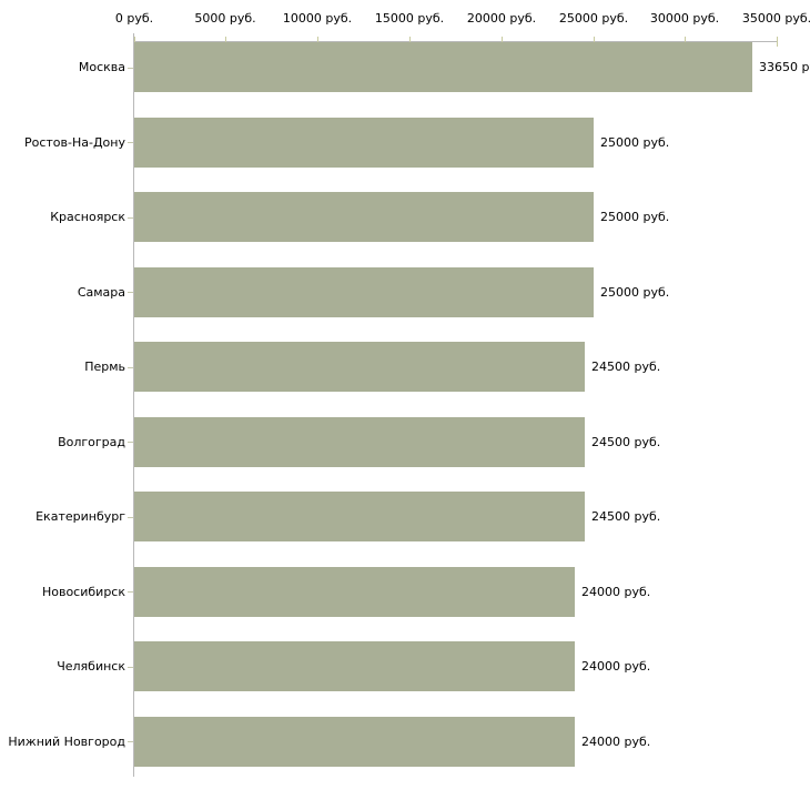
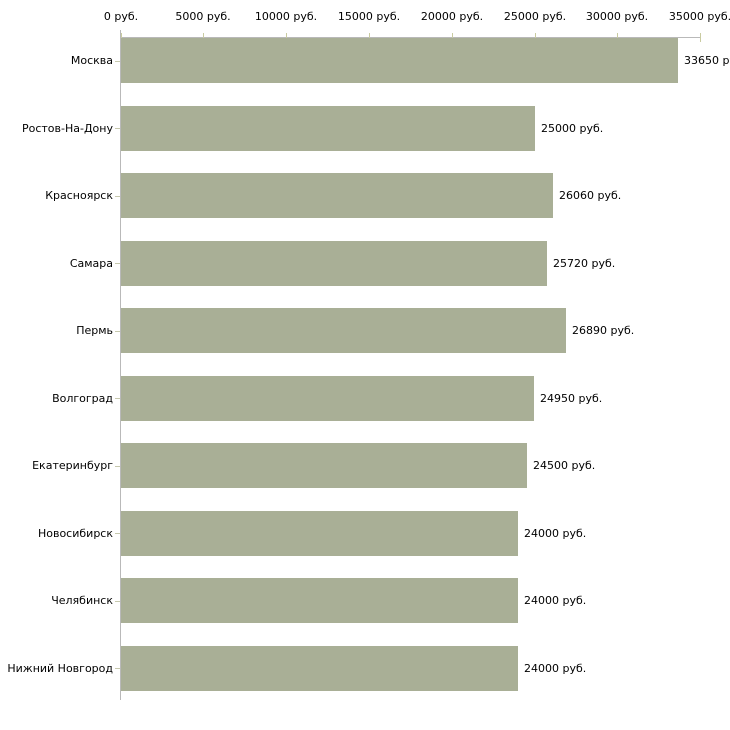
Красноярск: 25000 -> 26060
Самара: 25000 -> 25720
Пермь: 24500 -> 26890
Волгоград: 24500 -> 24950
